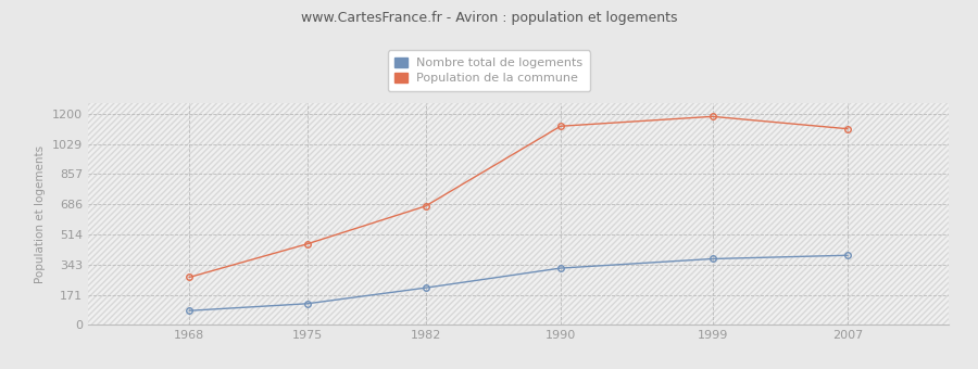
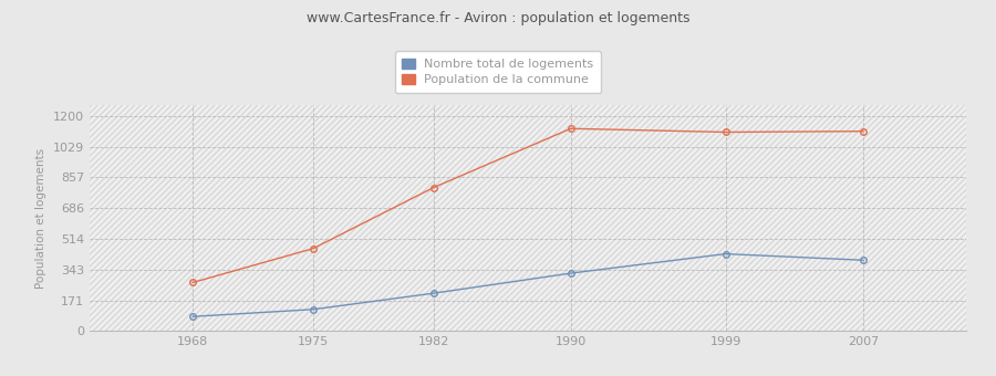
Population de la commune/1982: 680 -> 800
Nombre total de logements/1999: 380 -> 430
Population de la commune/1999: 1180 -> 1110
